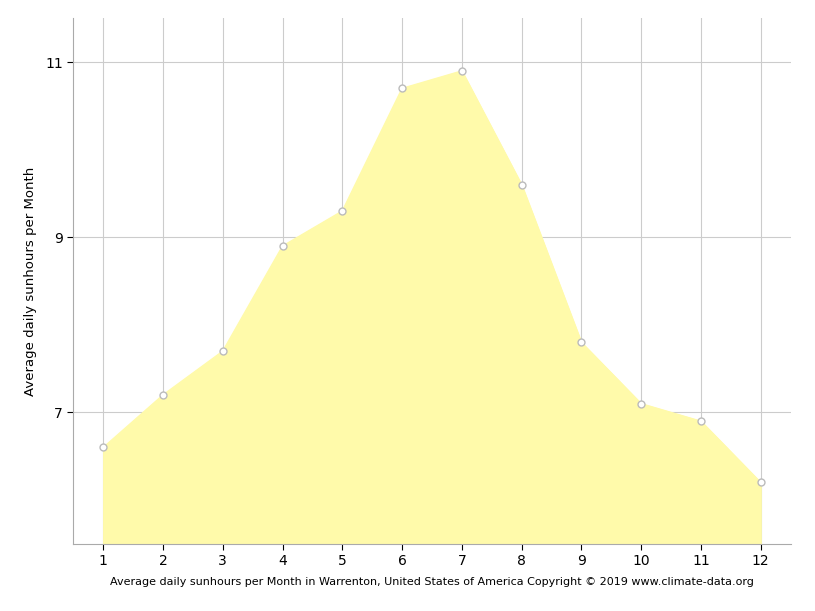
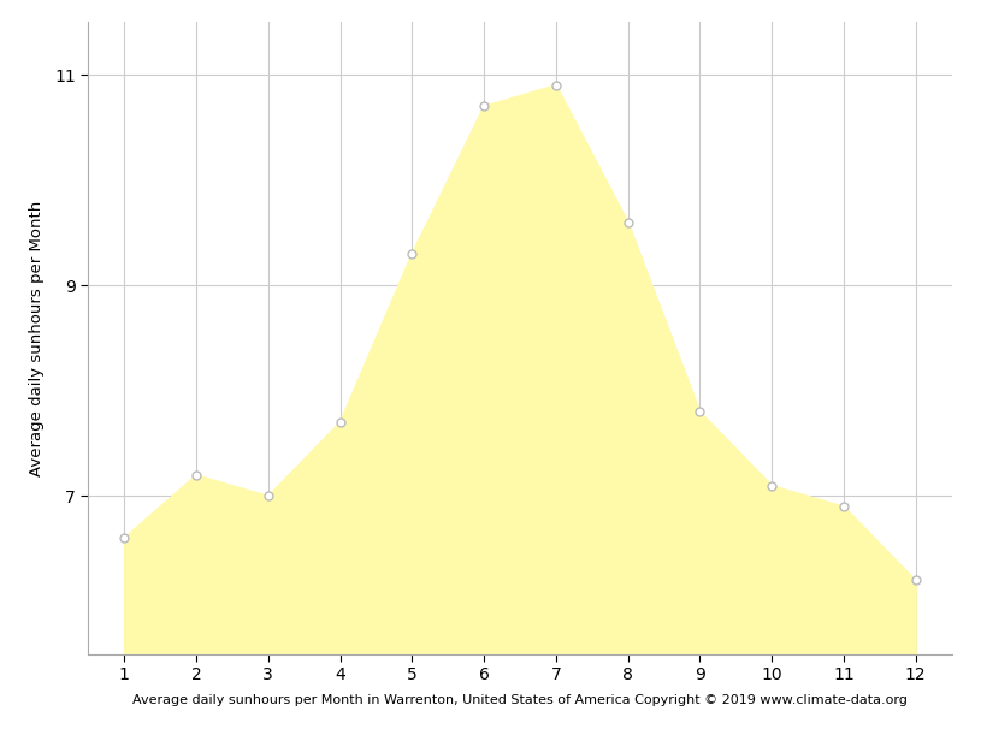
3: 7.7 -> 7.0
4: 8.9 -> 7.7
